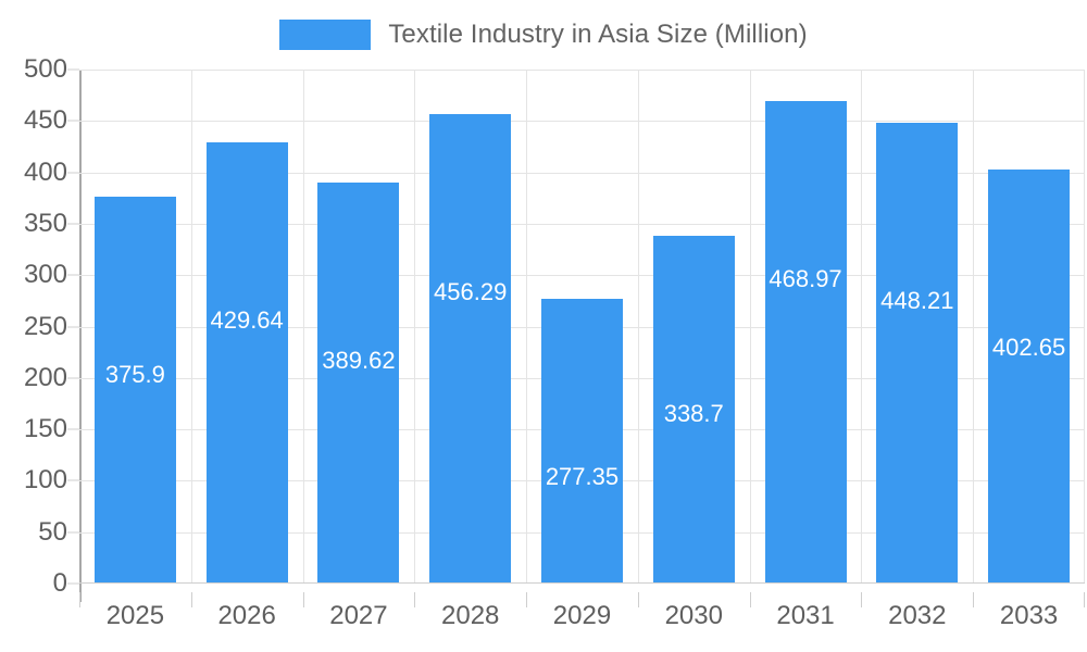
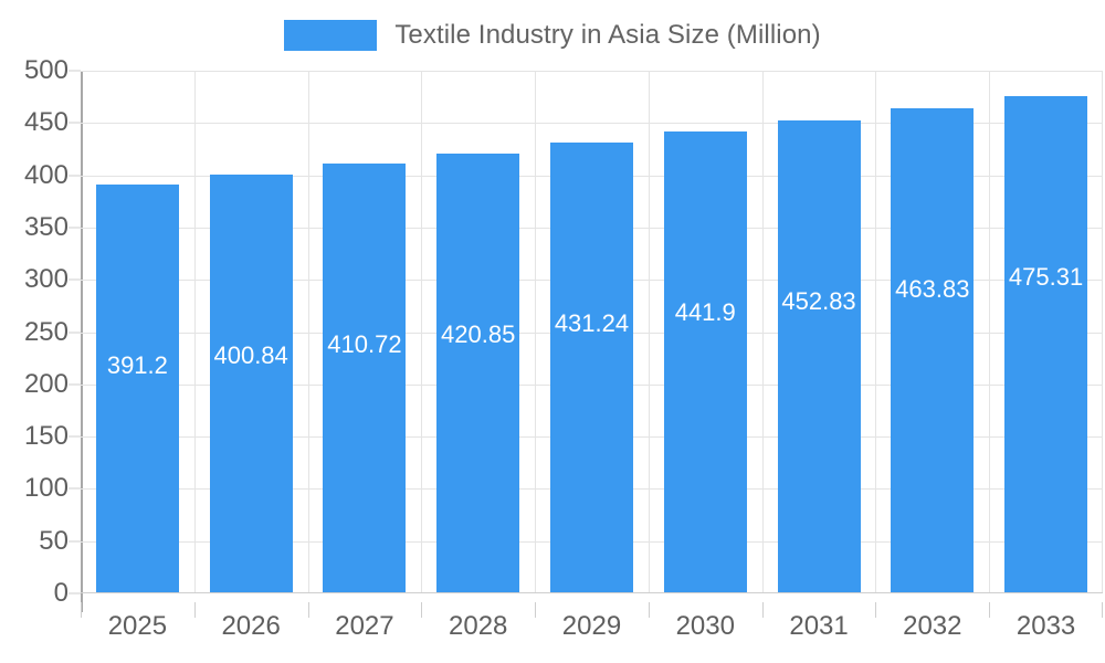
2025: 375.9 -> 391.2
2026: 429.64 -> 400.84
2027: 389.62 -> 410.72
2028: 456.29 -> 420.85
2029: 277.35 -> 431.24
2030: 338.7 -> 441.9
2031: 468.97 -> 452.83
2032: 448.21 -> 463.83
2033: 402.65 -> 475.31
